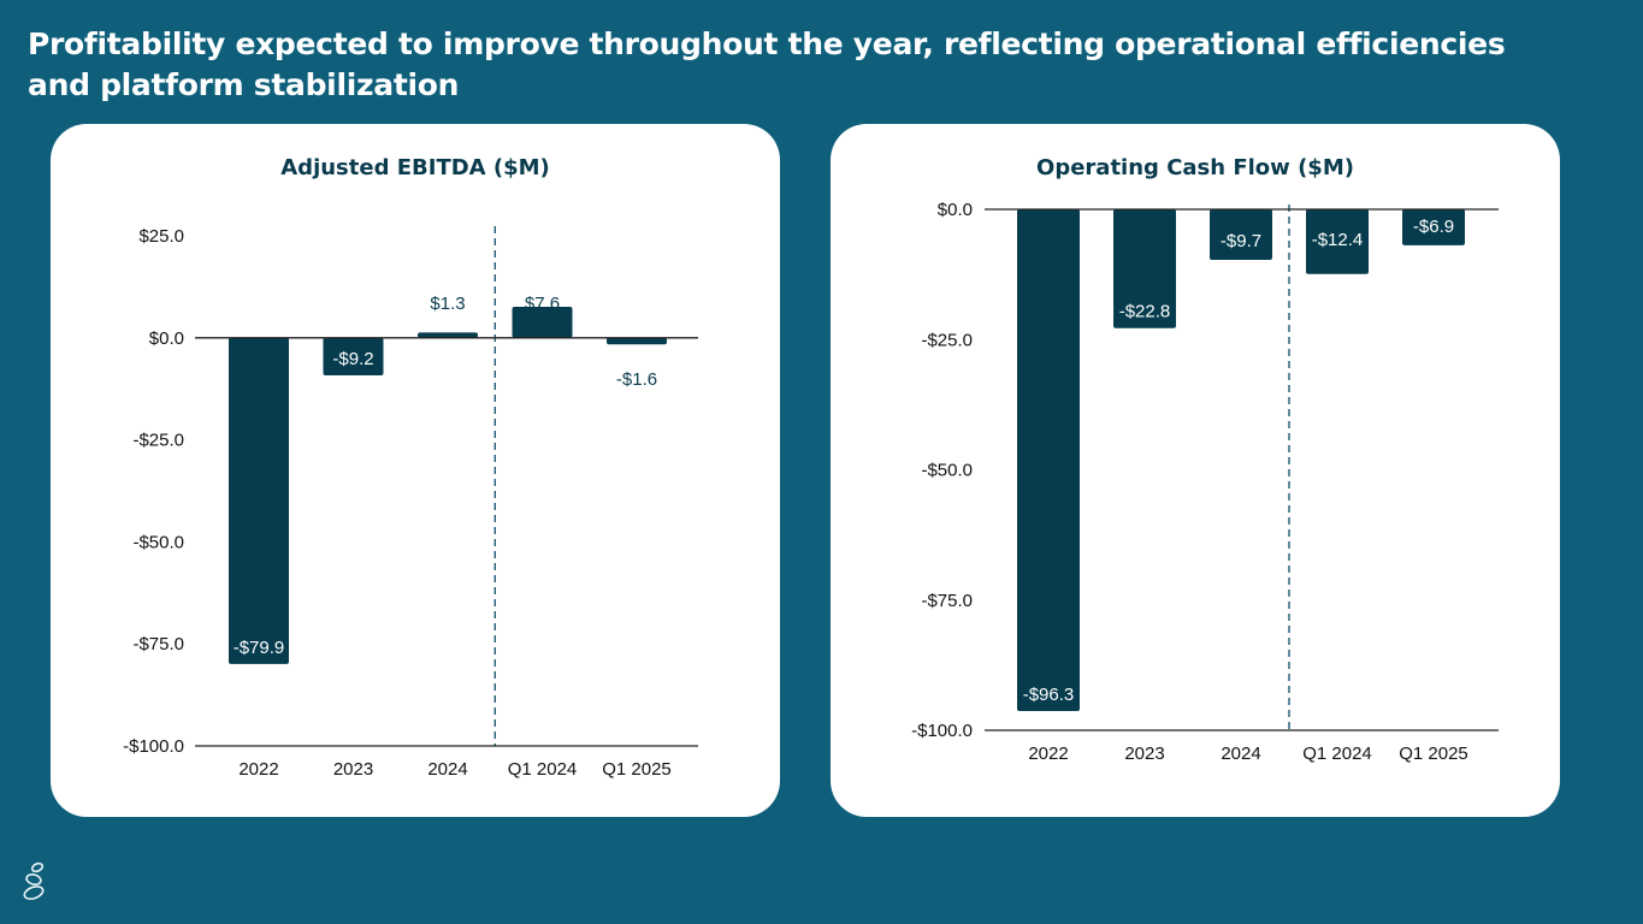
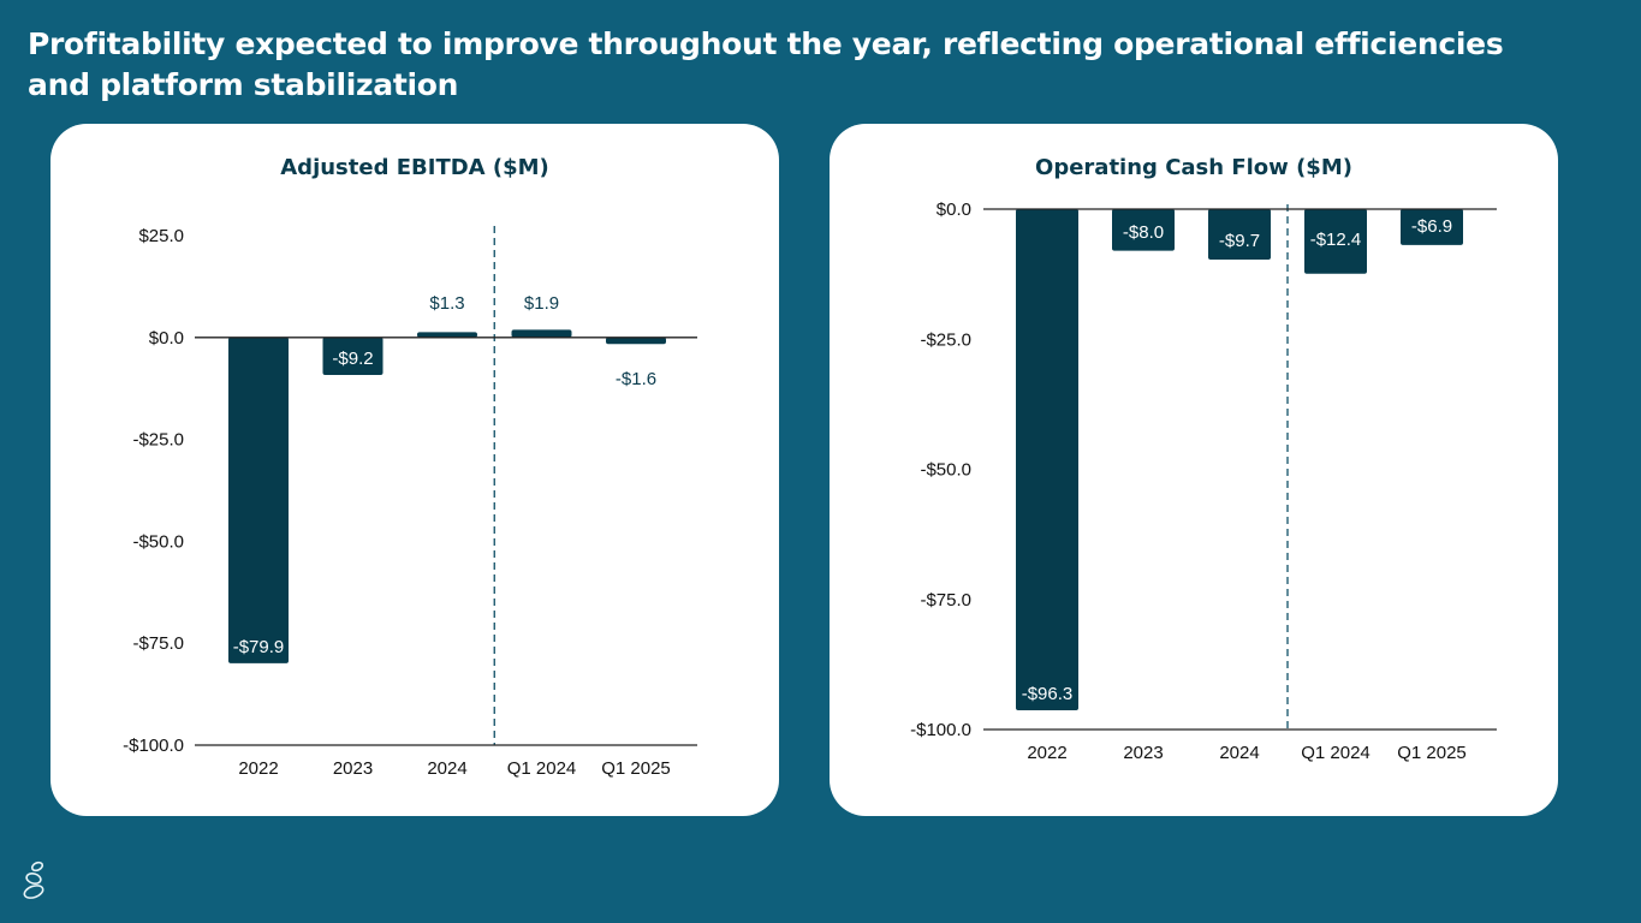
Adjusted EBITDA ($M)/Q1 2024: $7.6 -> $1.9
Operating Cash Flow ($M)/2023: -$22.8 -> -$8.0
